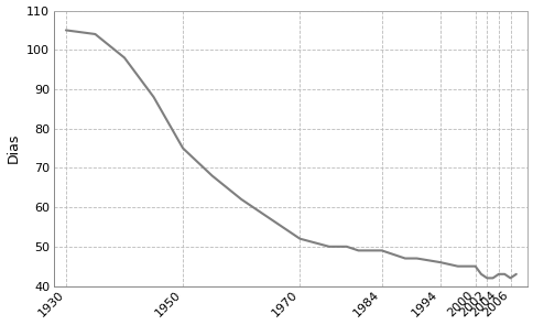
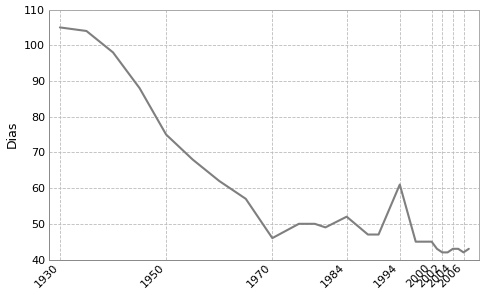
1970: 52 -> 46
1984: 49 -> 52
1994: 46 -> 61
